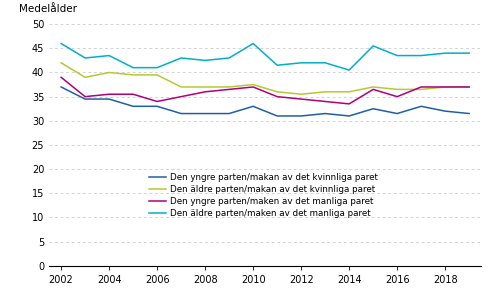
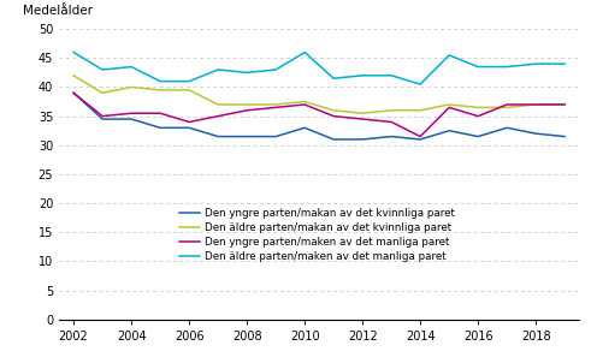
Den yngre parten/makan av det kvinnliga paret/2002: 37.0 -> 39.0
Den yngre parten/maken av det manliga paret/2014: 33.5 -> 31.5
